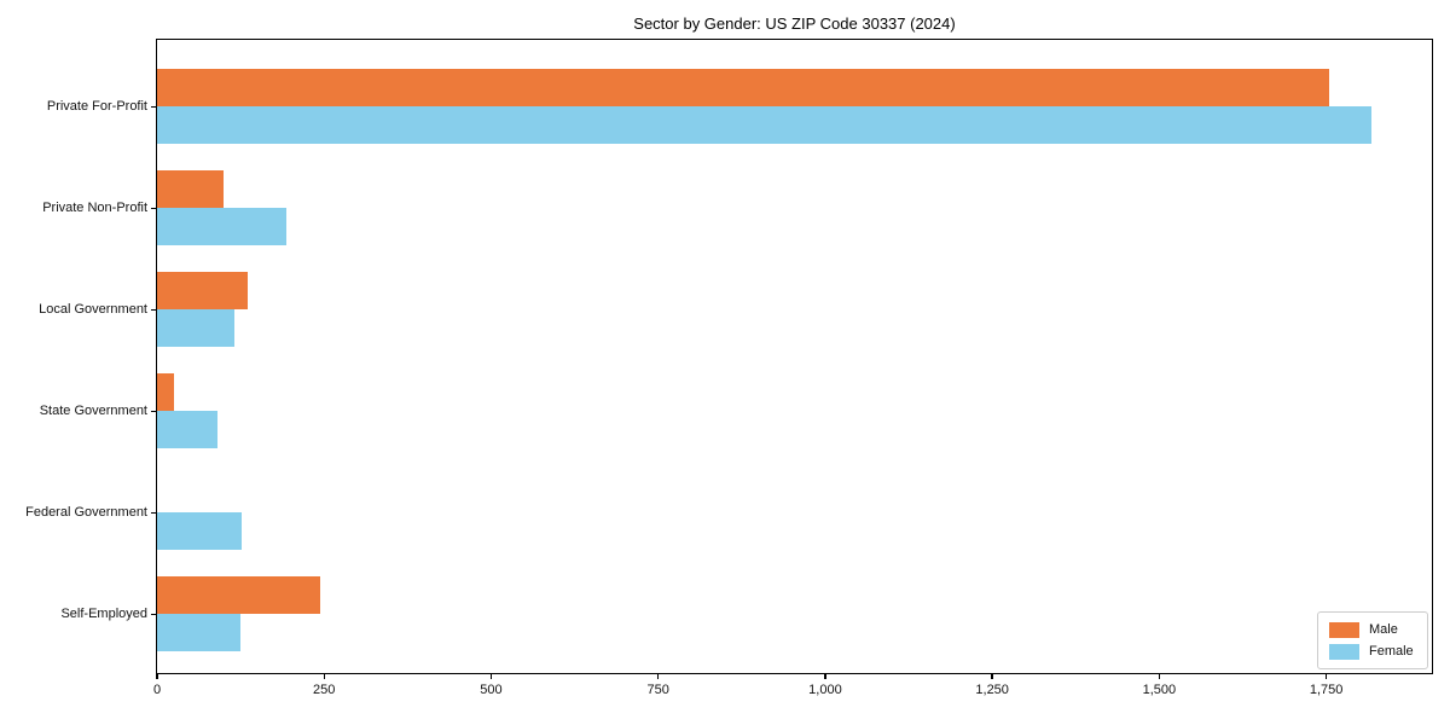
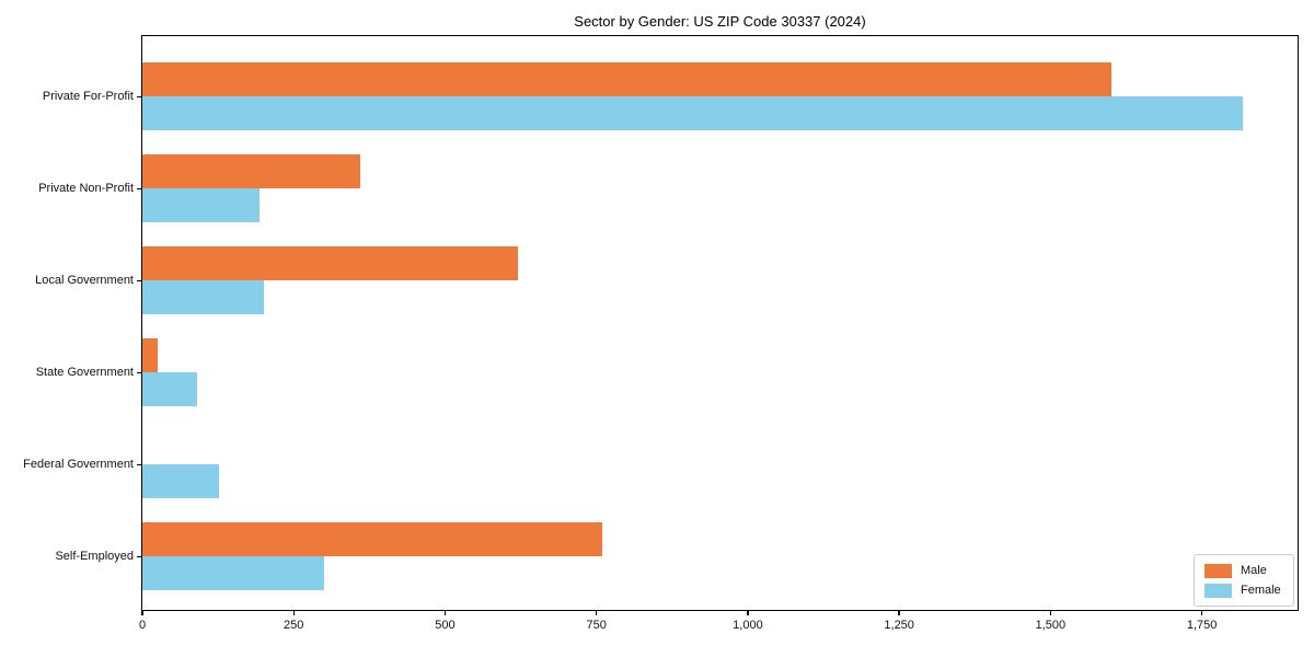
Male/Private For-Profit: 1760 -> 1600
Male/Private Non-Profit: 100 -> 360
Male/Local Government: 140 -> 620
Female/Local Government: 120 -> 200
Male/Self-Employed: 240 -> 760
Female/Self-Employed: 120 -> 300
